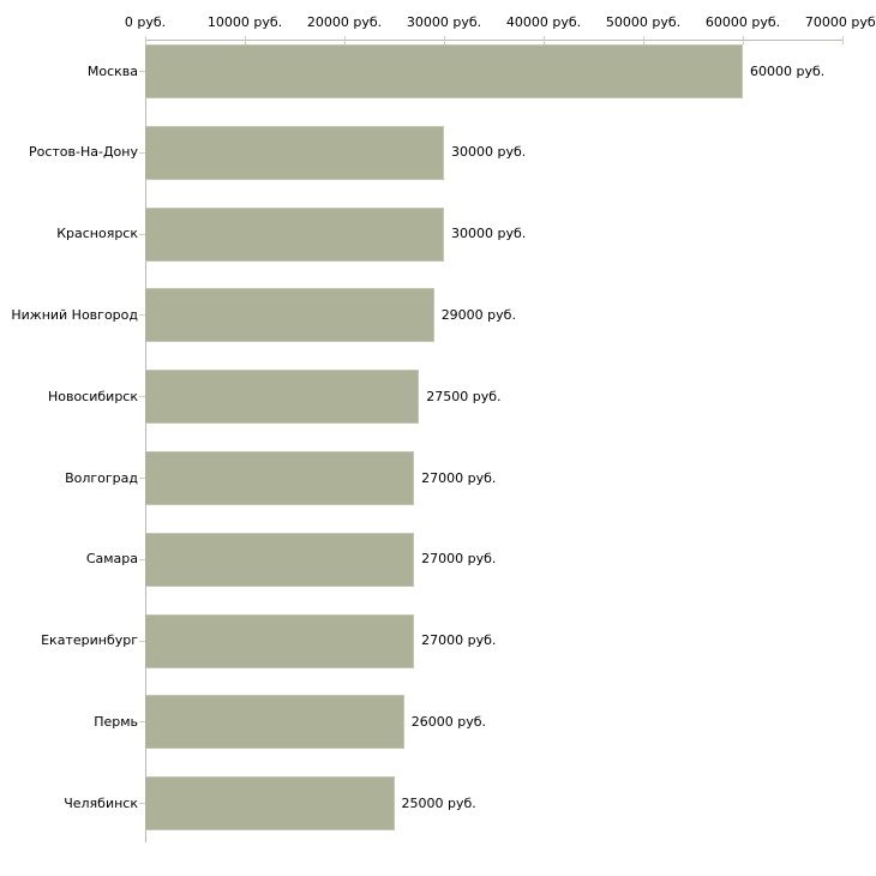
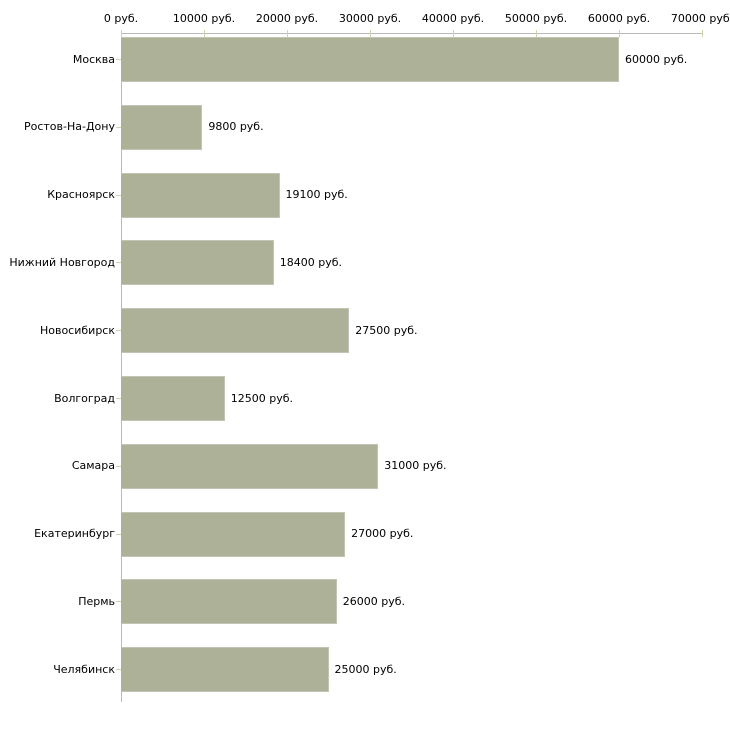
Ростов-На-Дону: 30000 -> 9800
Красноярск: 30000 -> 19100
Нижний Новгород: 29000 -> 18400
Волгоград: 27000 -> 12500
Самара: 27000 -> 31000
